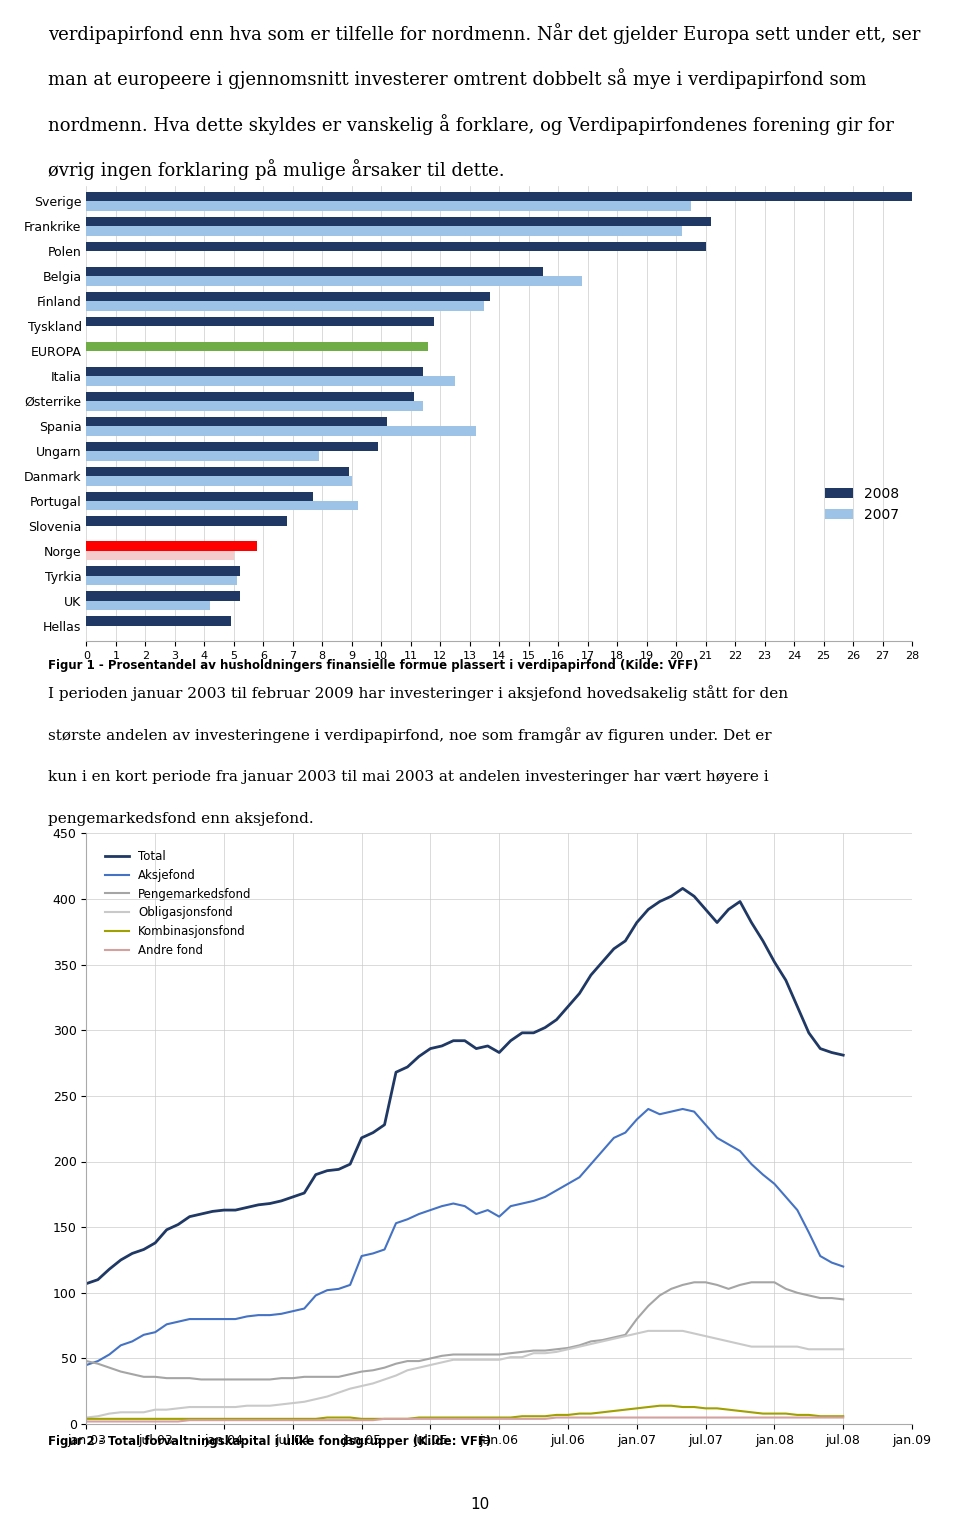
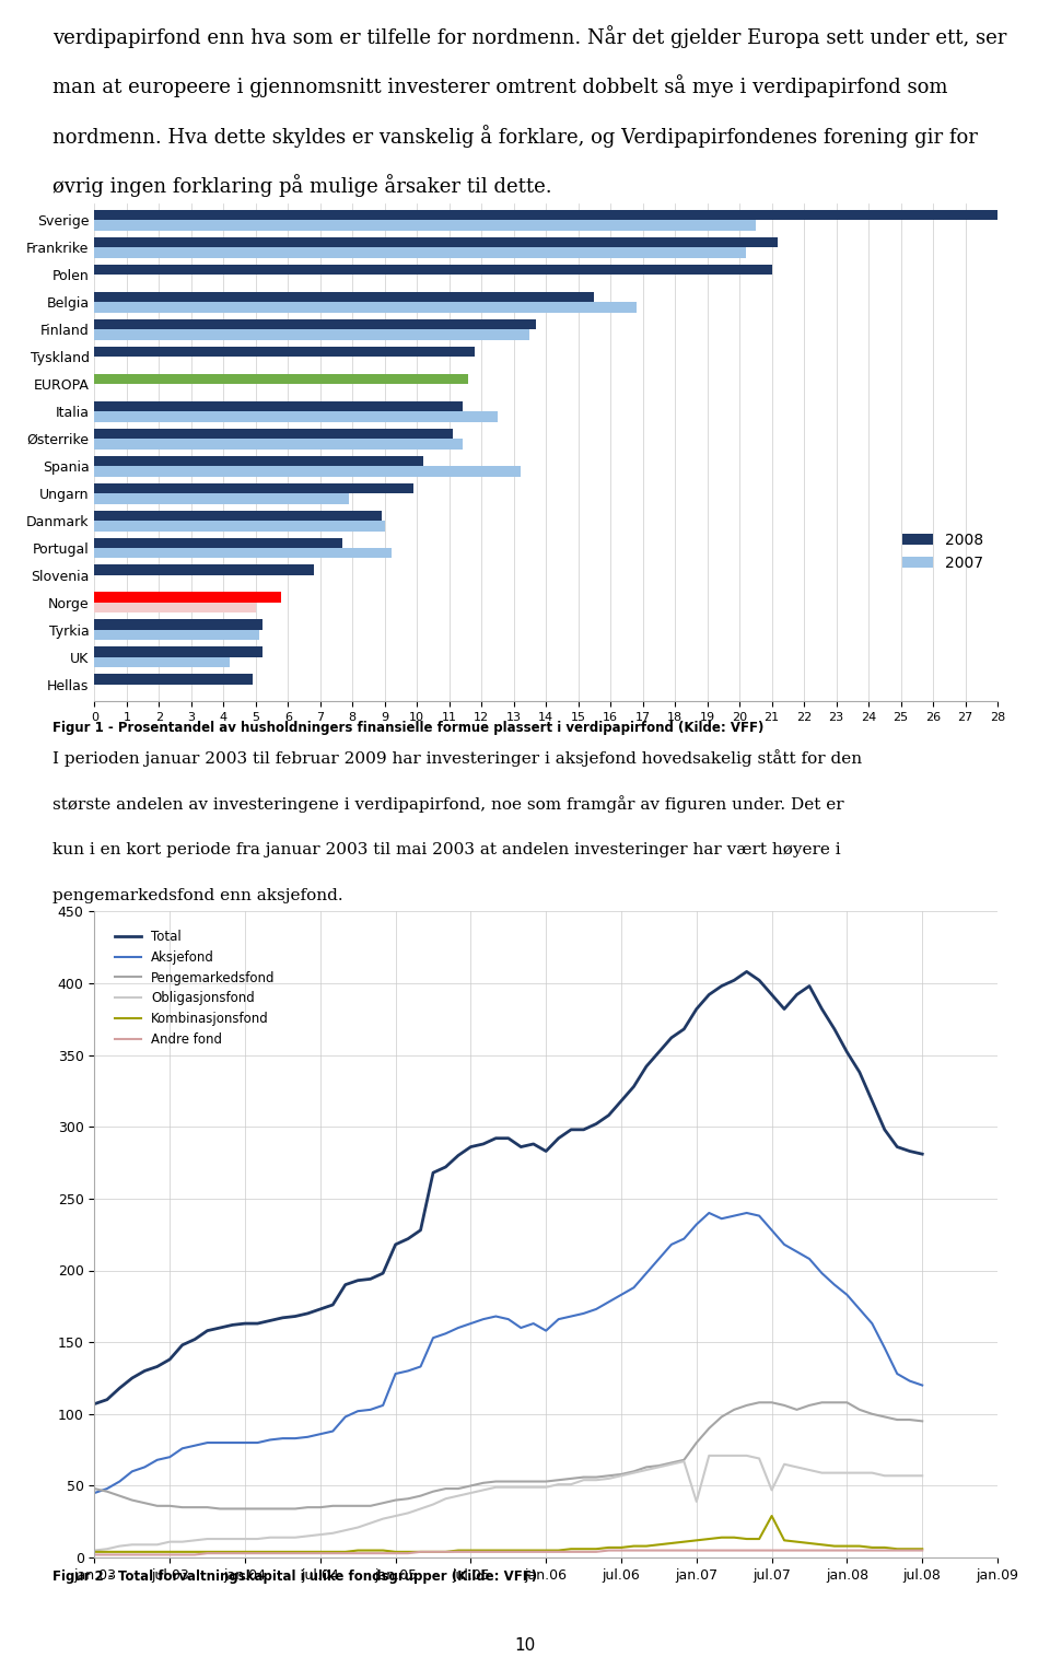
Obligasjonsfond/jan.07: 69 -> 39
Obligasjonsfond/jul.07: 67 -> 47
Kombinasjonsfond/jul.07: 12 -> 29
